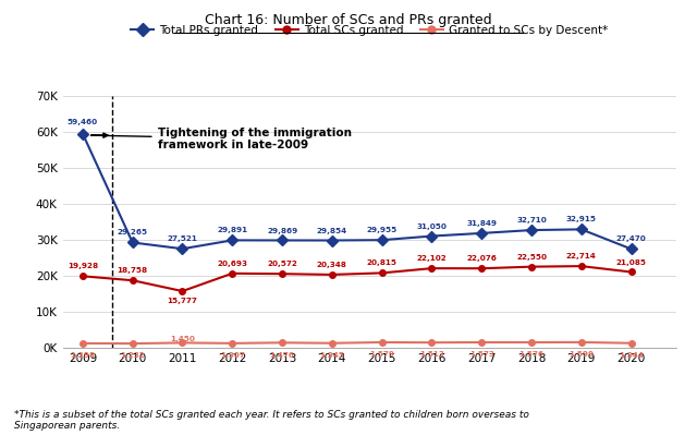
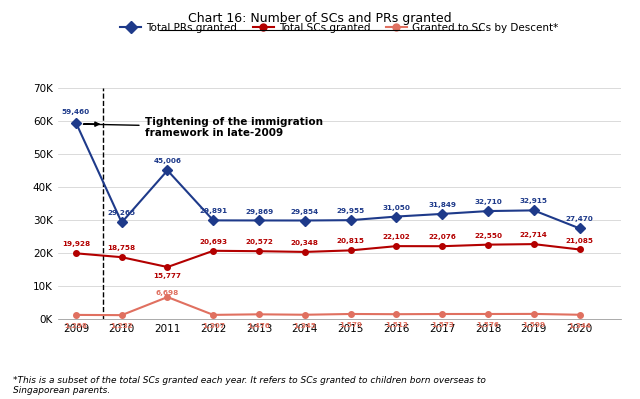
Total PRs granted/2011: 27,521 -> 45,006
Granted to SCs by Descent*/2011: 1,450 -> 6,698
